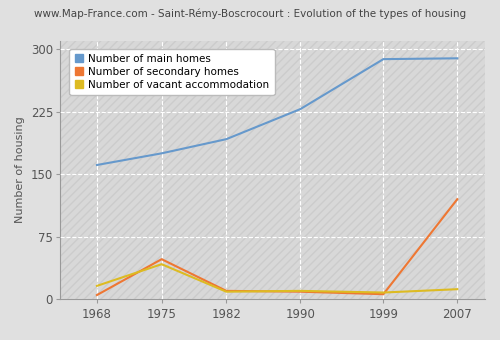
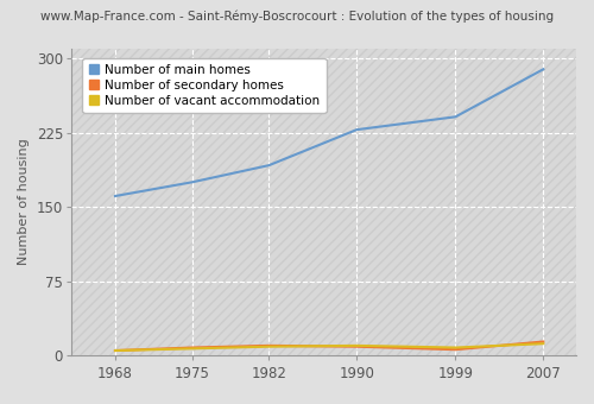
Number of vacant accommodation/1968: 16 -> 5
Number of secondary homes/1975: 48 -> 8
Number of vacant accommodation/1975: 42 -> 7
Number of main homes/1999: 288 -> 241
Number of secondary homes/2007: 120 -> 14
